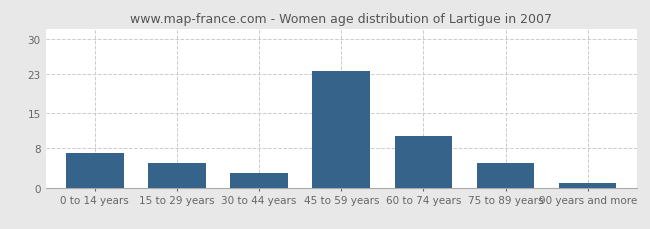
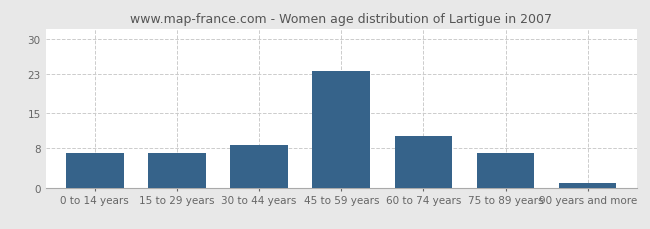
15 to 29 years: 5.0 -> 7.0
30 to 44 years: 3.0 -> 8.5
75 to 89 years: 5.0 -> 7.0
